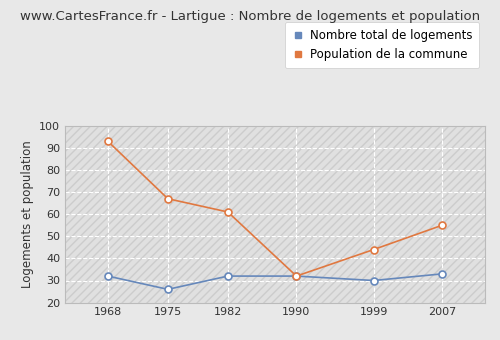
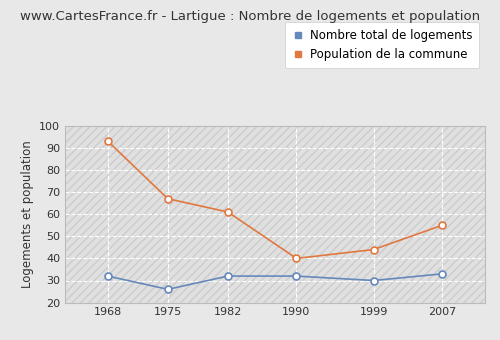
Population de la commune/1990: 32 -> 40
